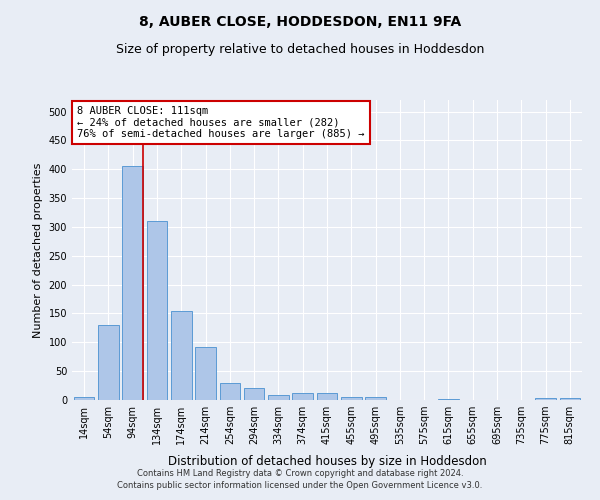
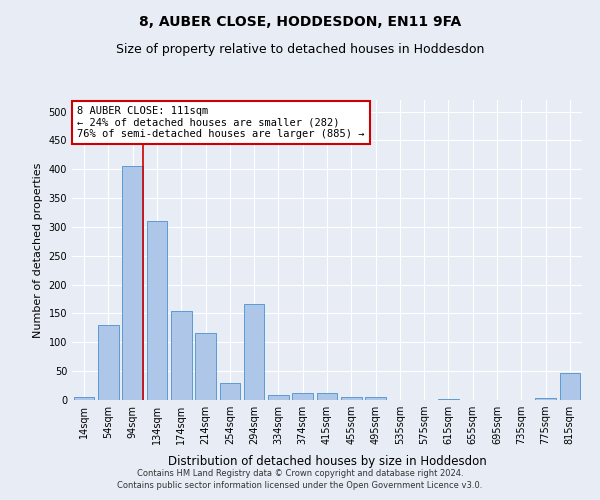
214sqm: 92 -> 116
294sqm: 20 -> 166
815sqm: 3 -> 46
